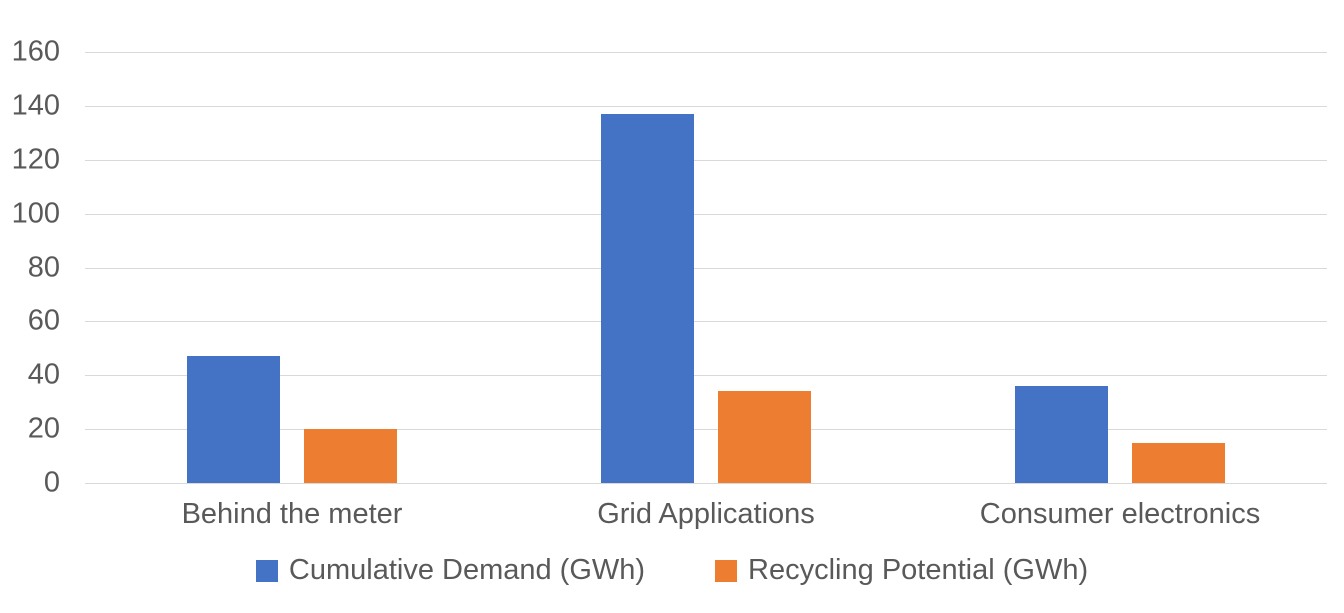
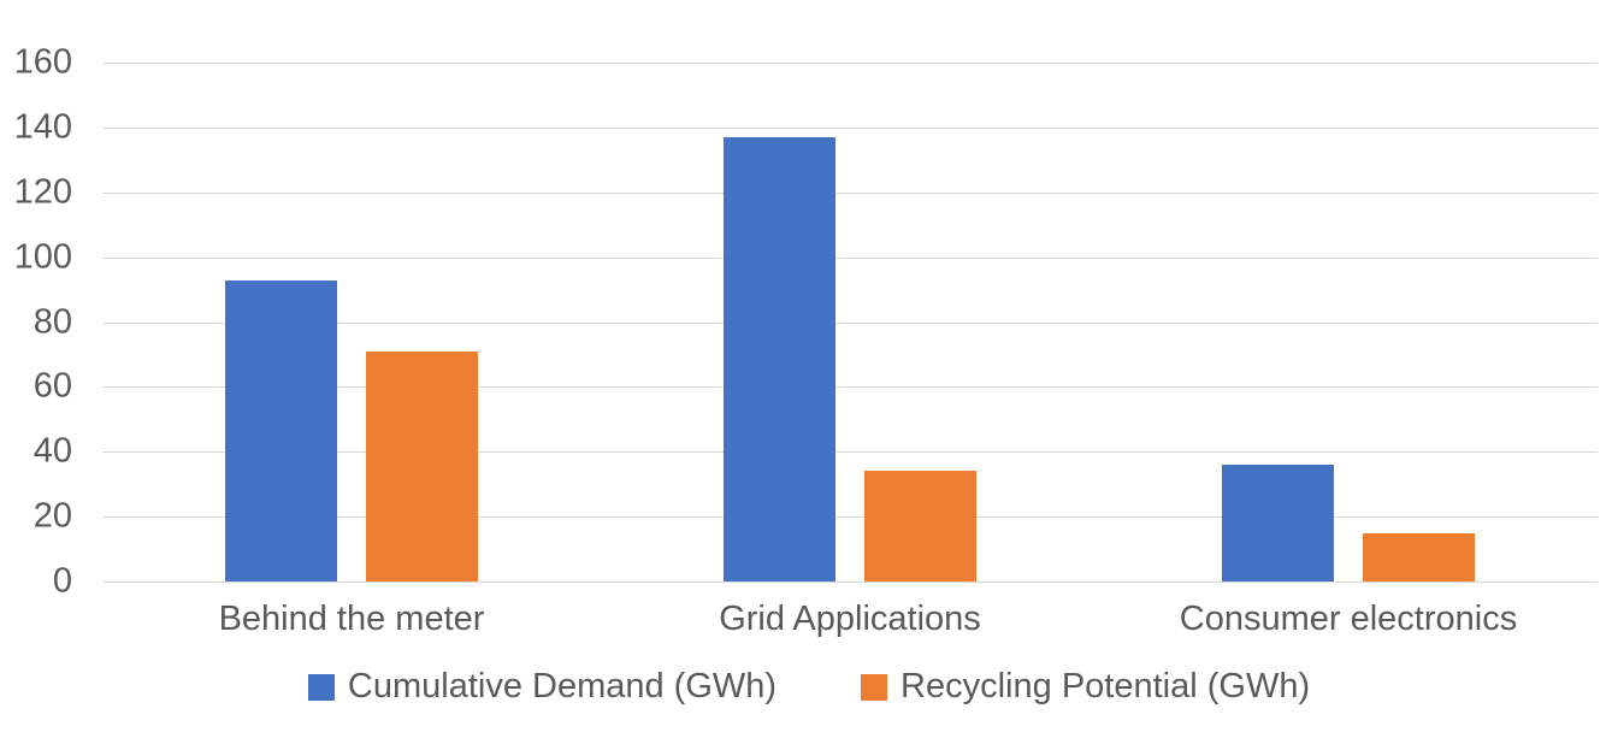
Cumulative Demand (GWh)/Behind the meter: 47 -> 93
Recycling Potential (GWh)/Behind the meter: 20 -> 71
